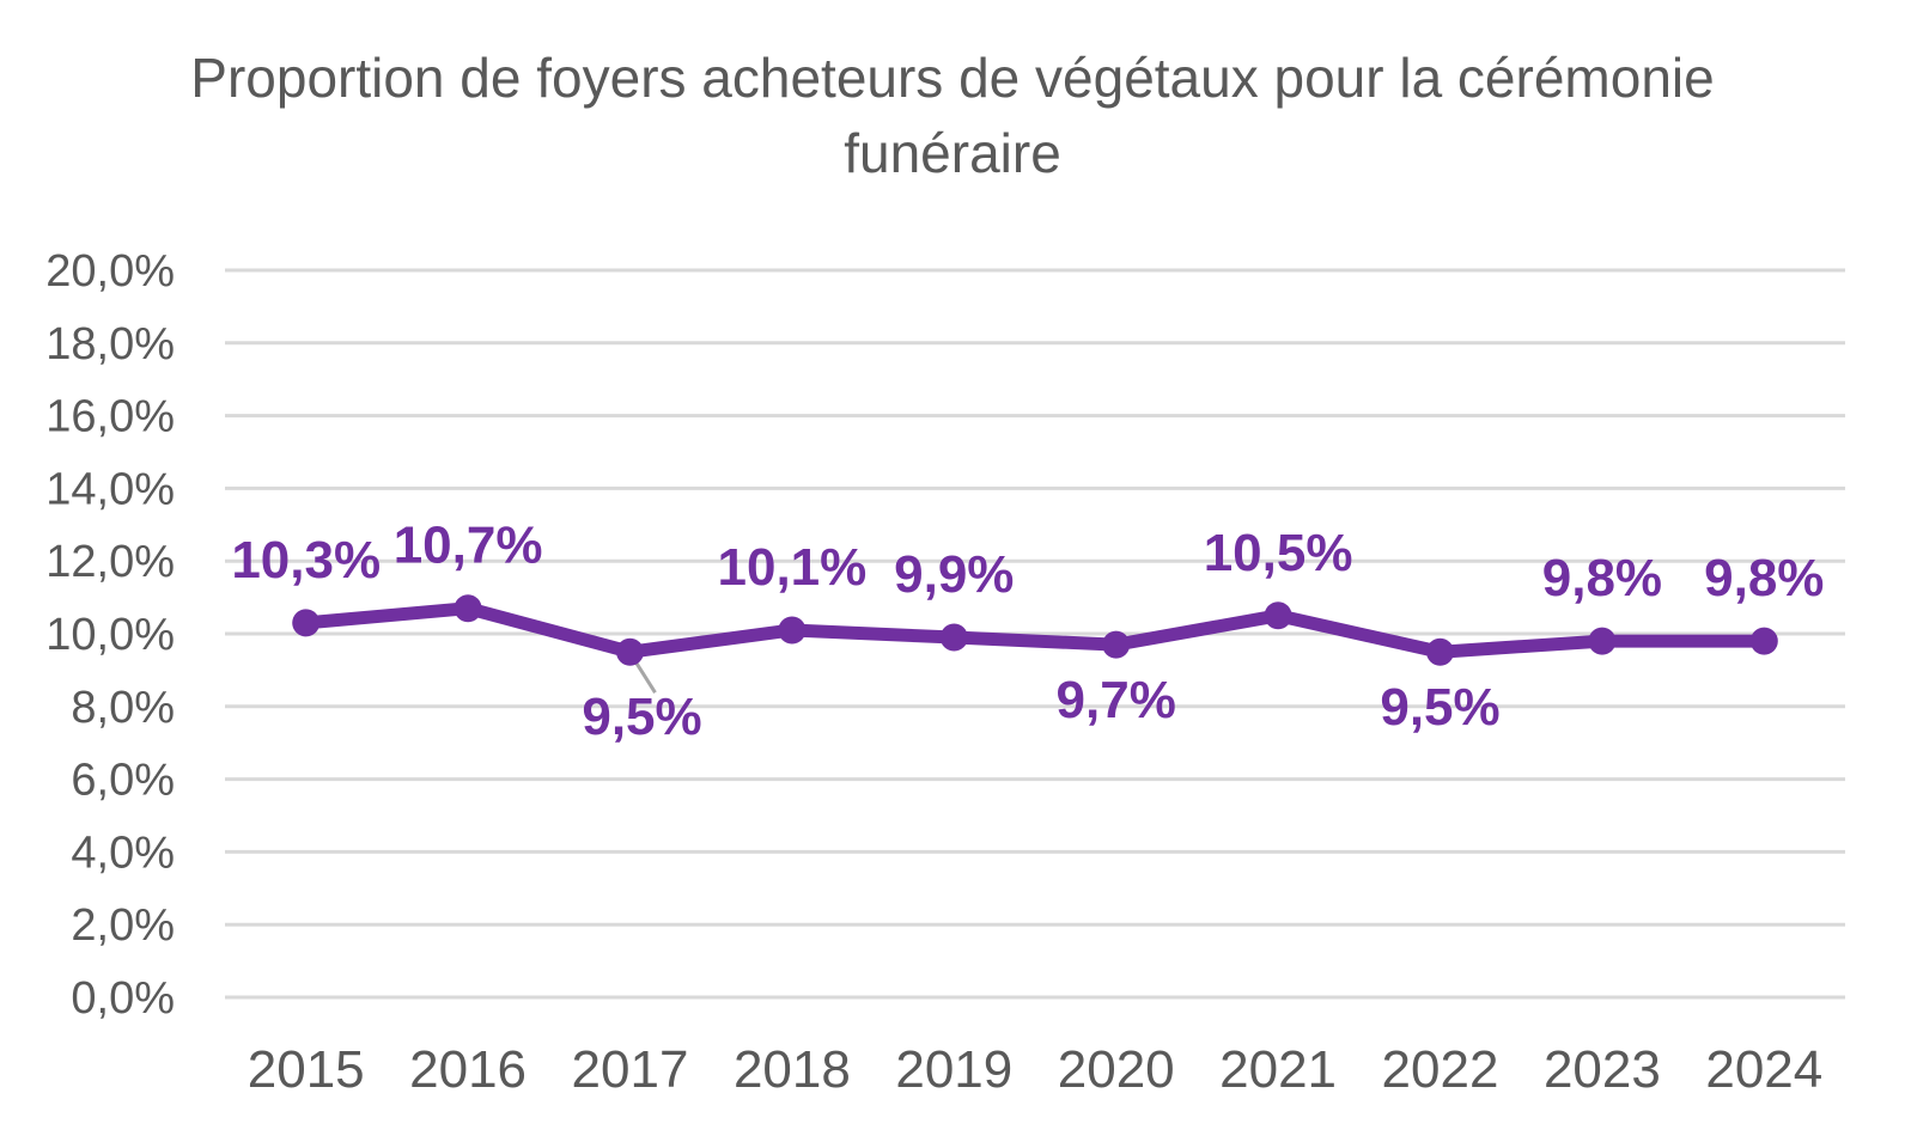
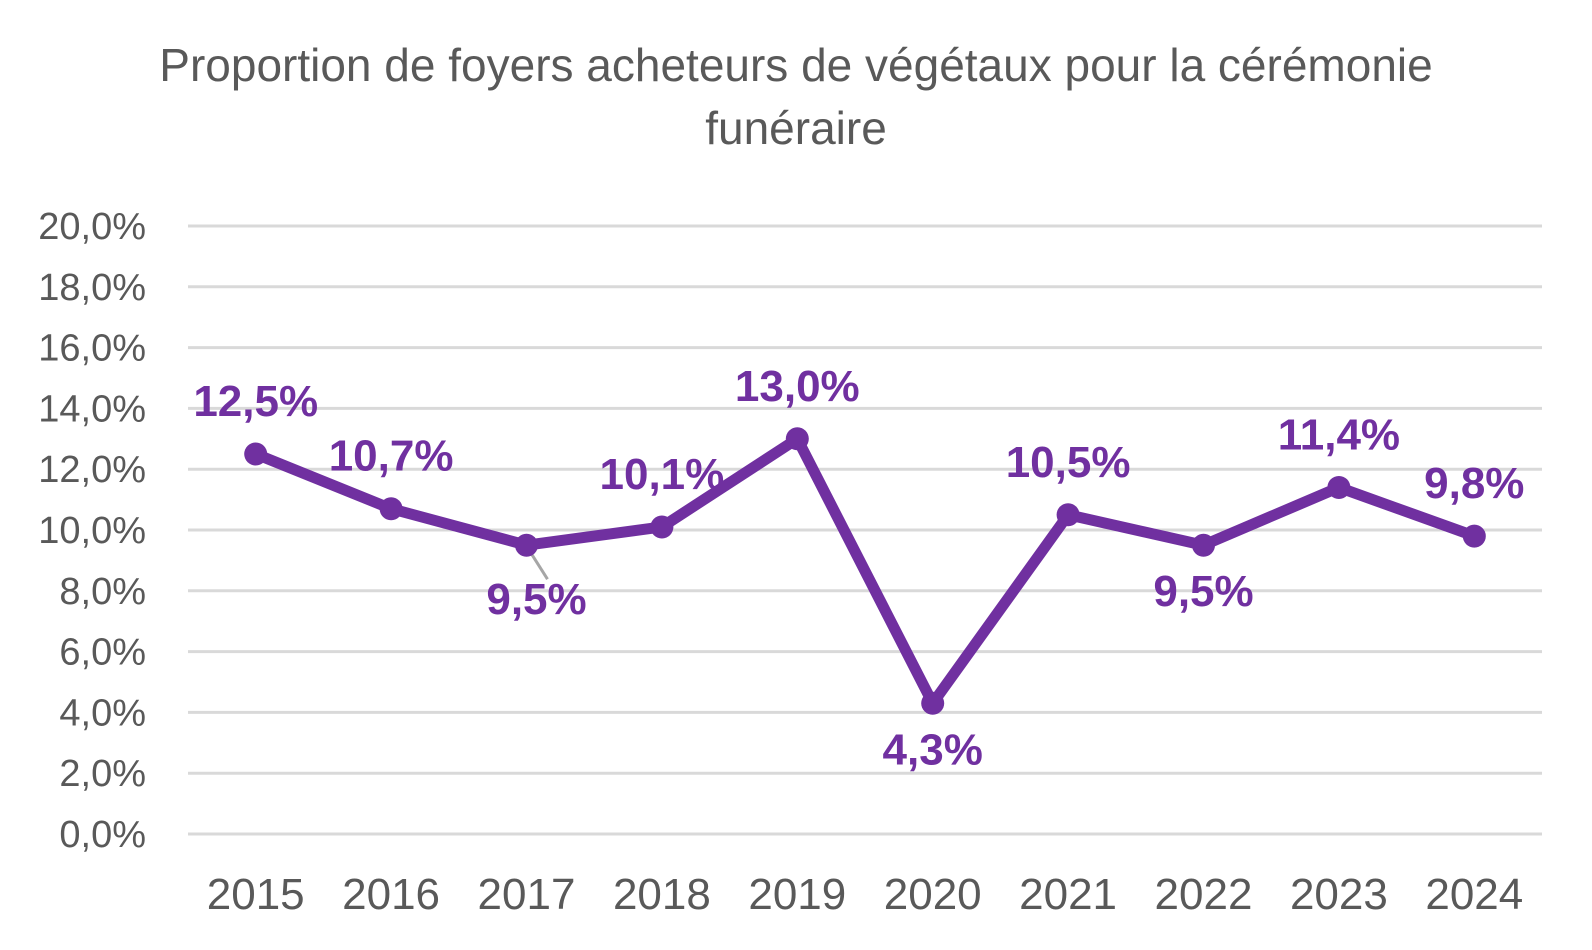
2015: 10,3% -> 12,5%
2019: 9,9% -> 13,0%
2020: 9,7% -> 4,3%
2023: 9,8% -> 11,4%
